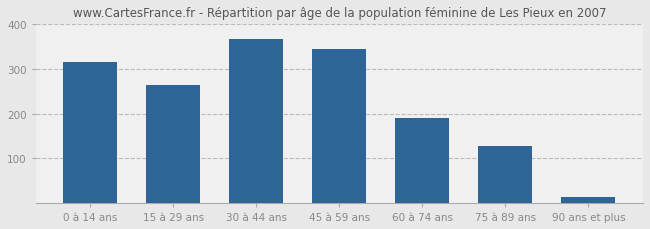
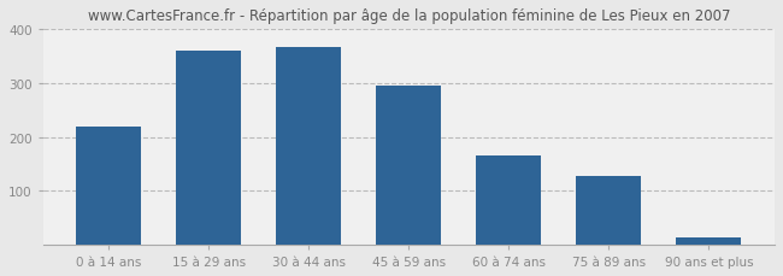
0 à 14 ans: 315 -> 220
15 à 29 ans: 265 -> 360
45 à 59 ans: 345 -> 295
60 à 74 ans: 191 -> 165
